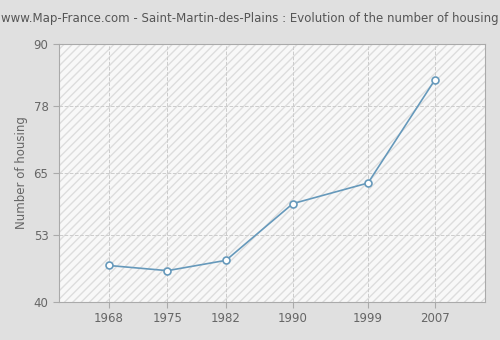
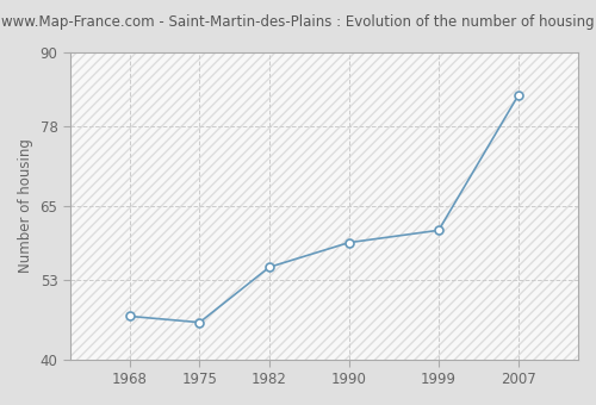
1982: 48 -> 55
1999: 63 -> 61
